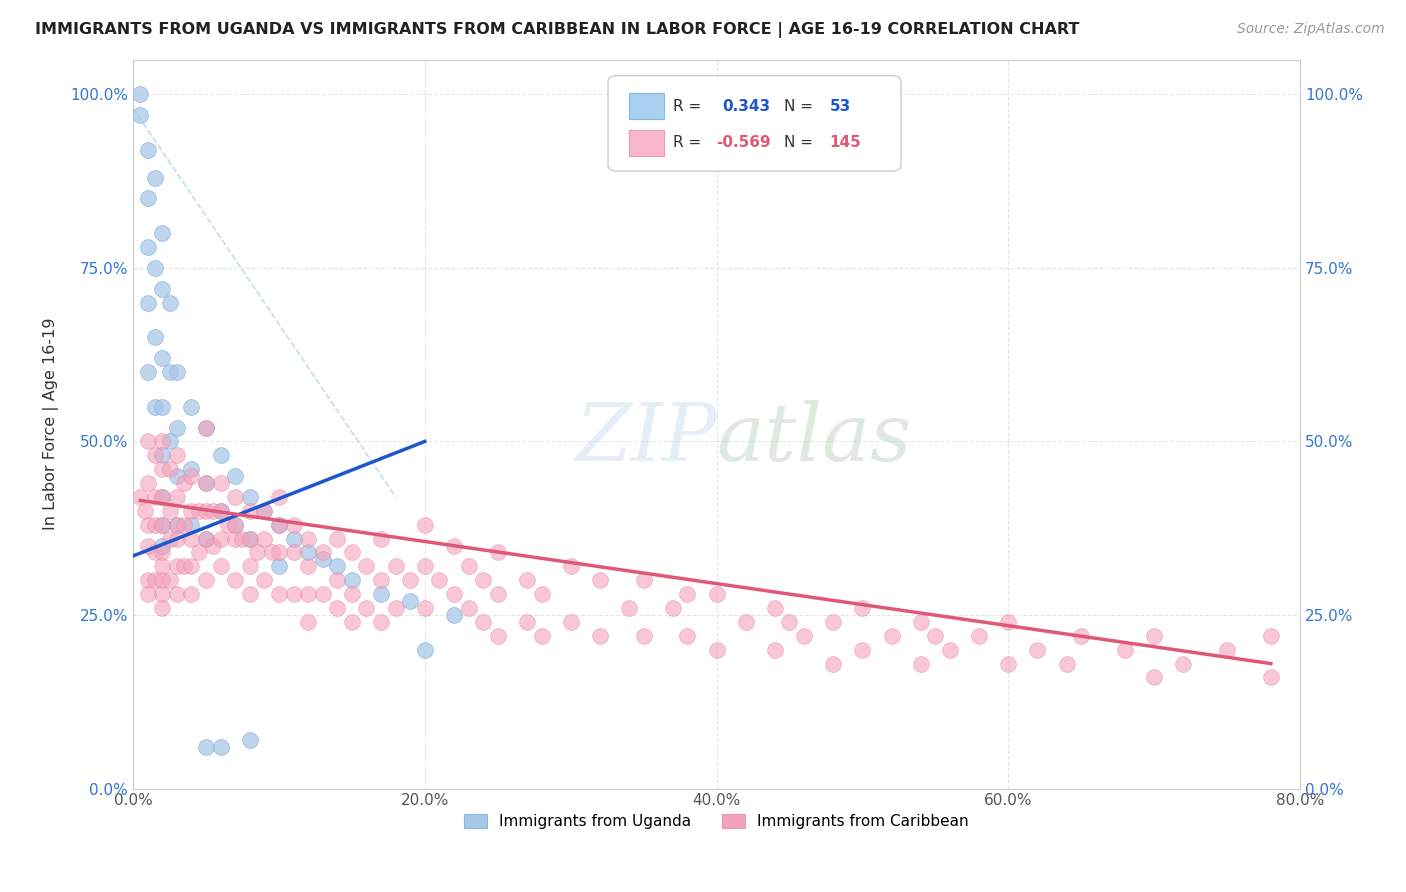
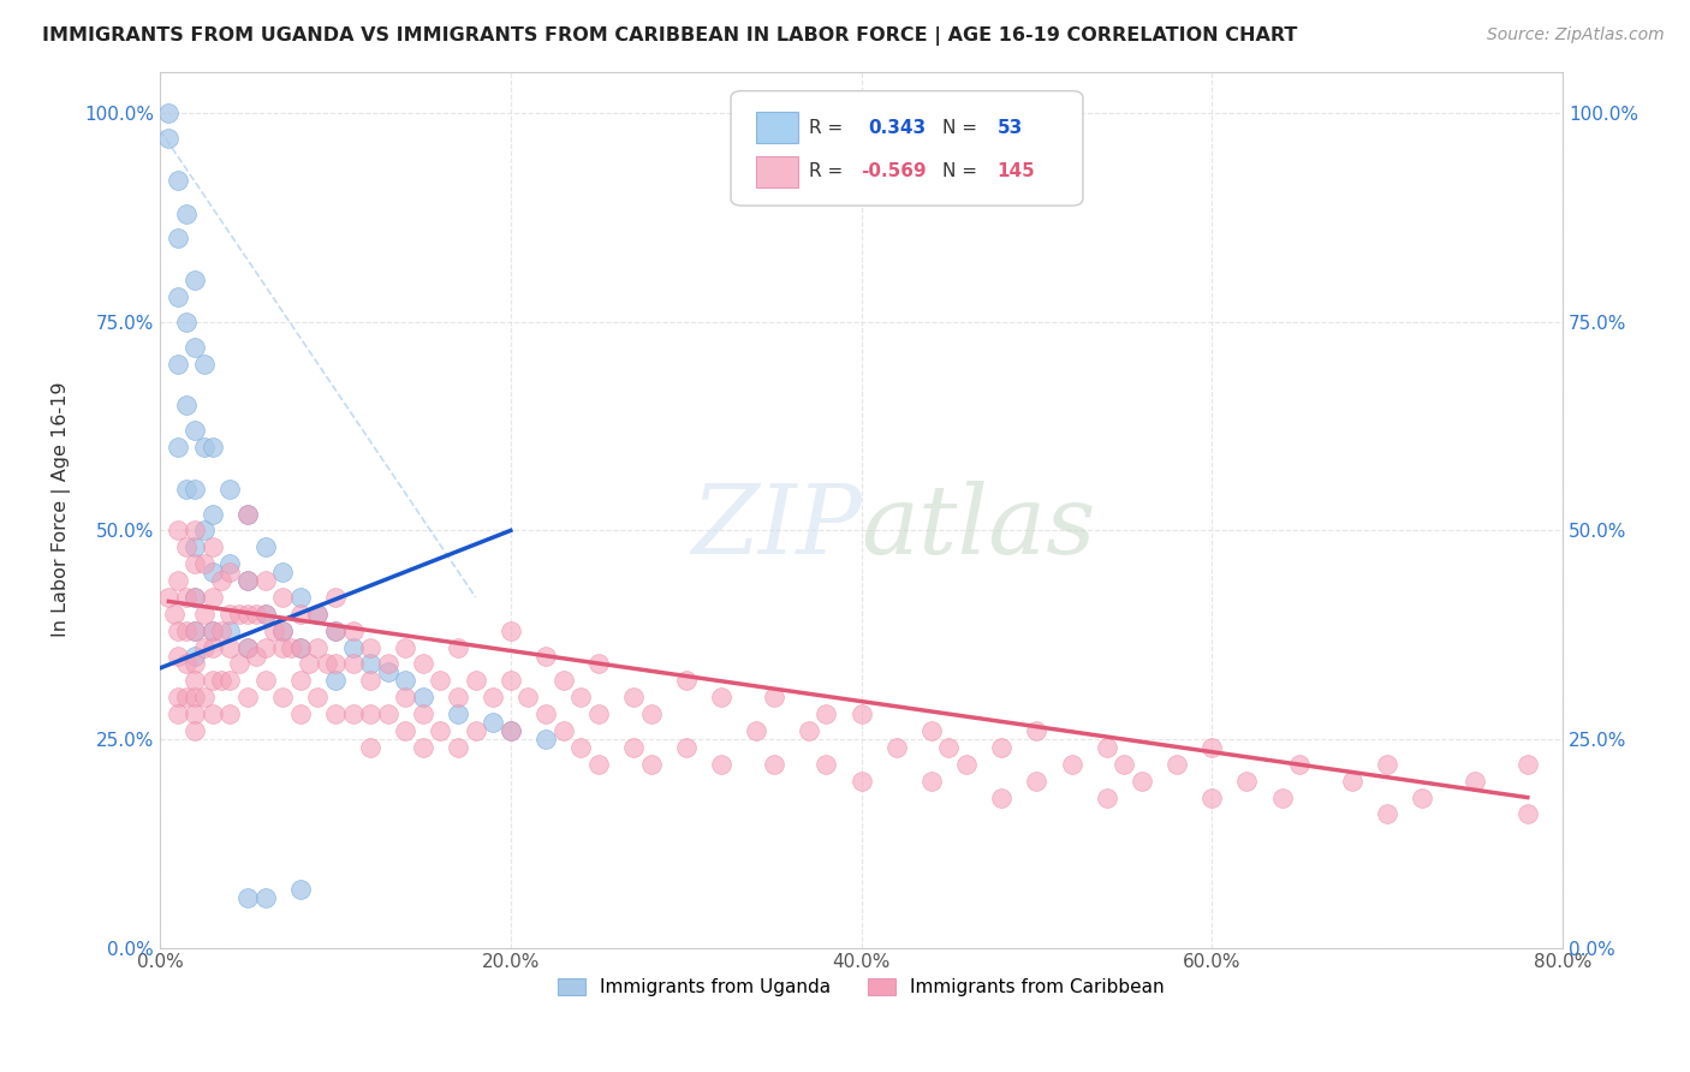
Immigrants from Uganda/20.0%: 20% -> 26%
